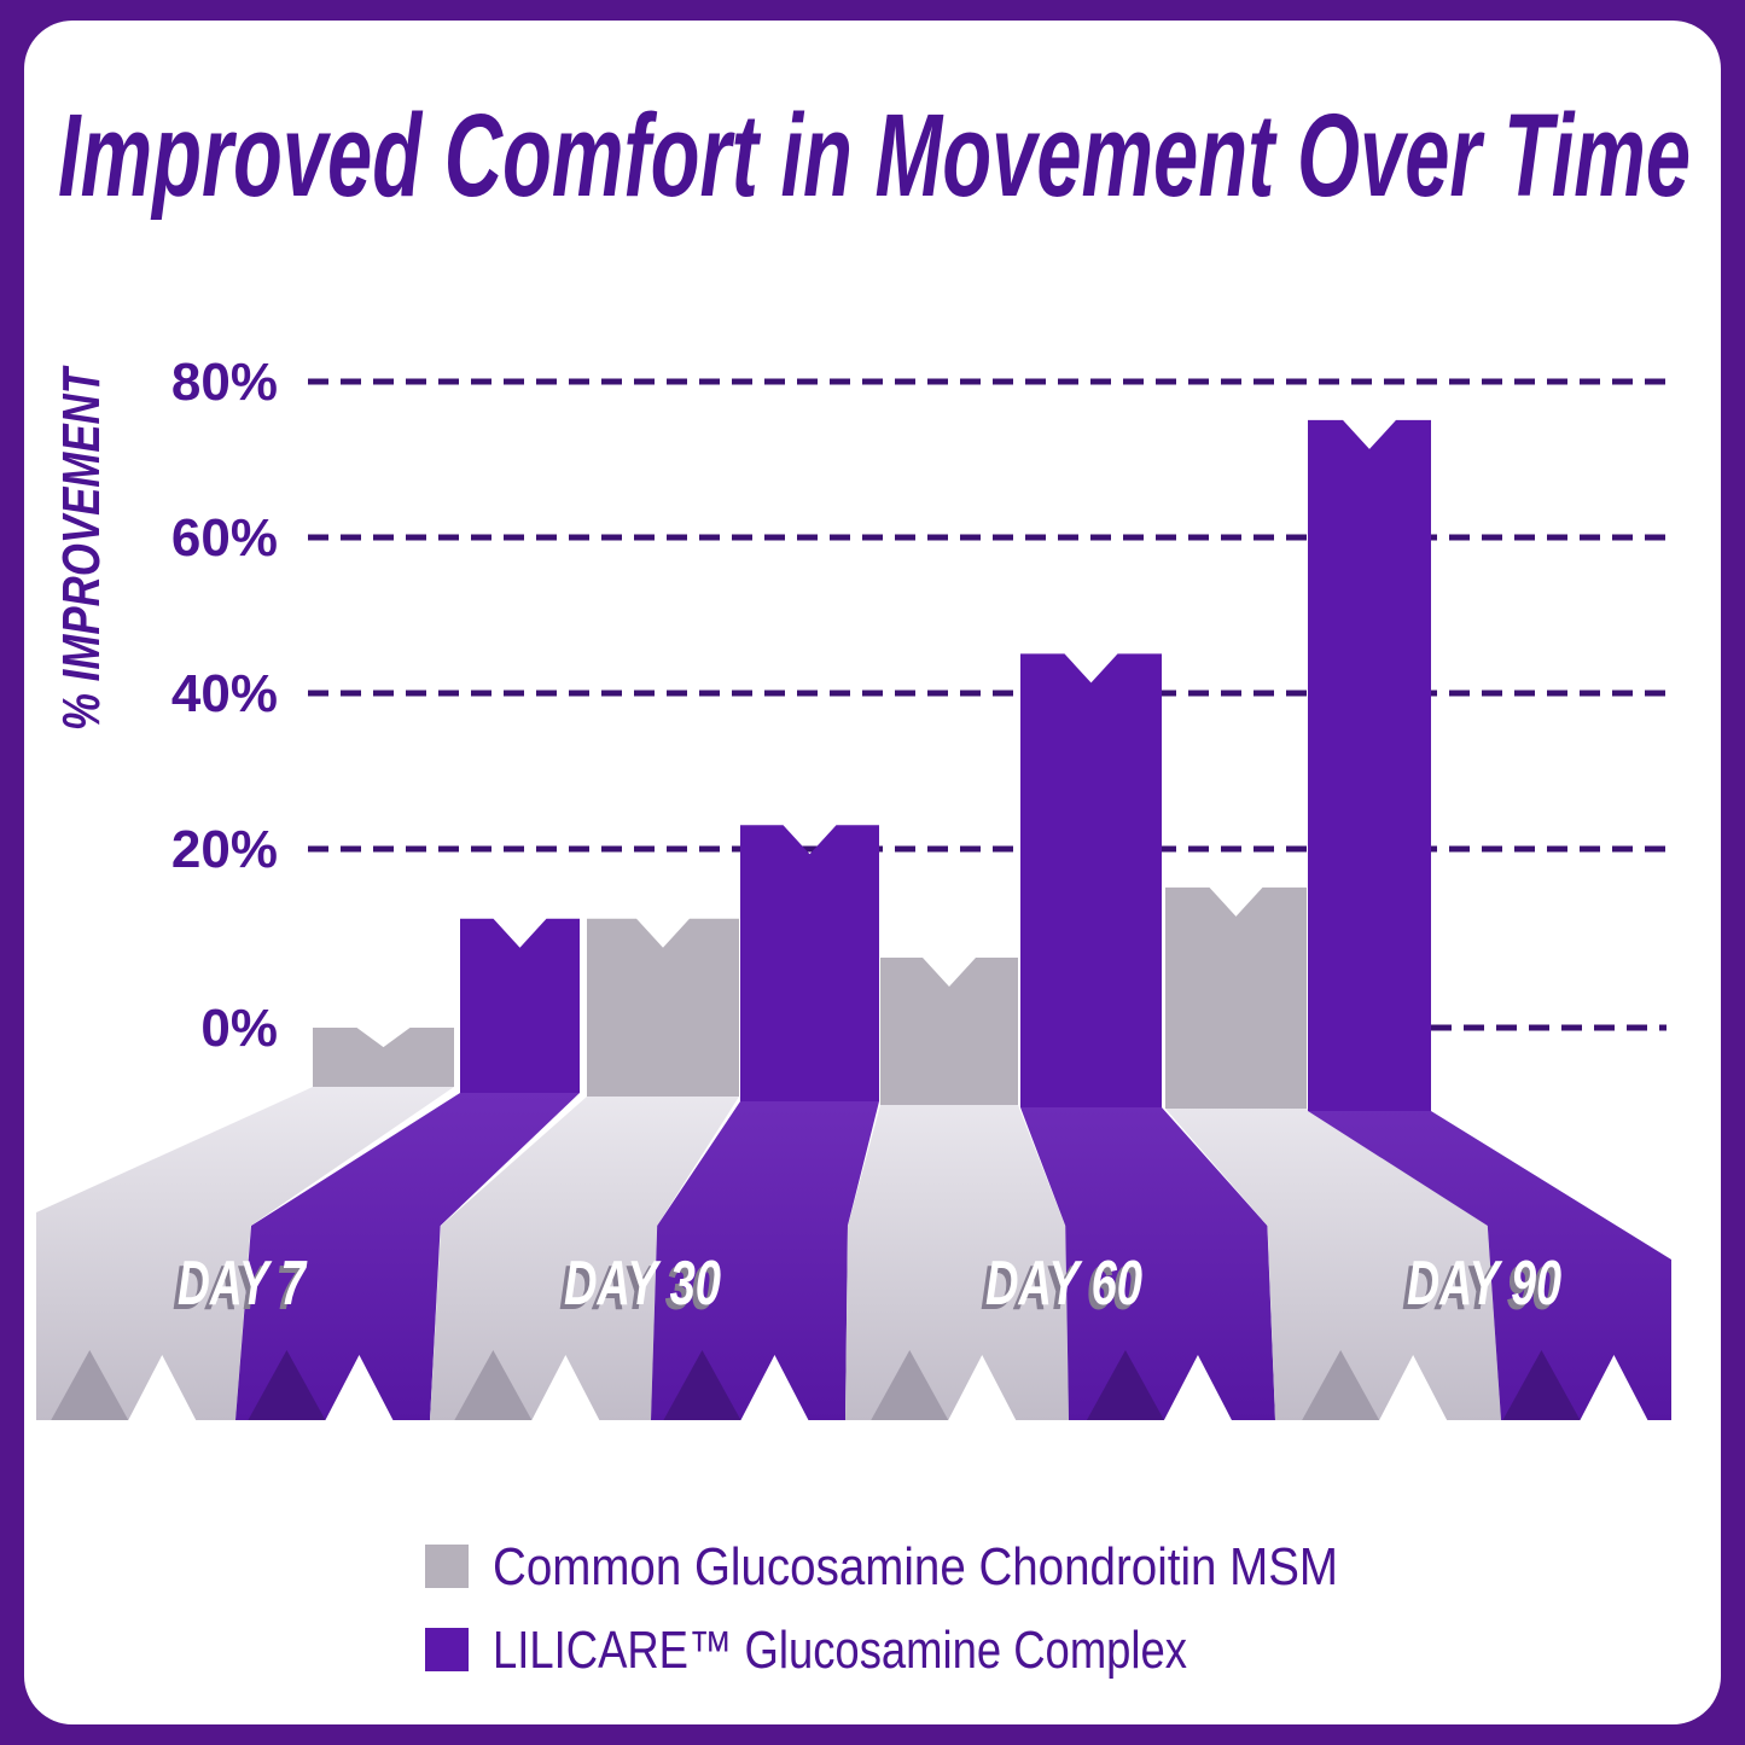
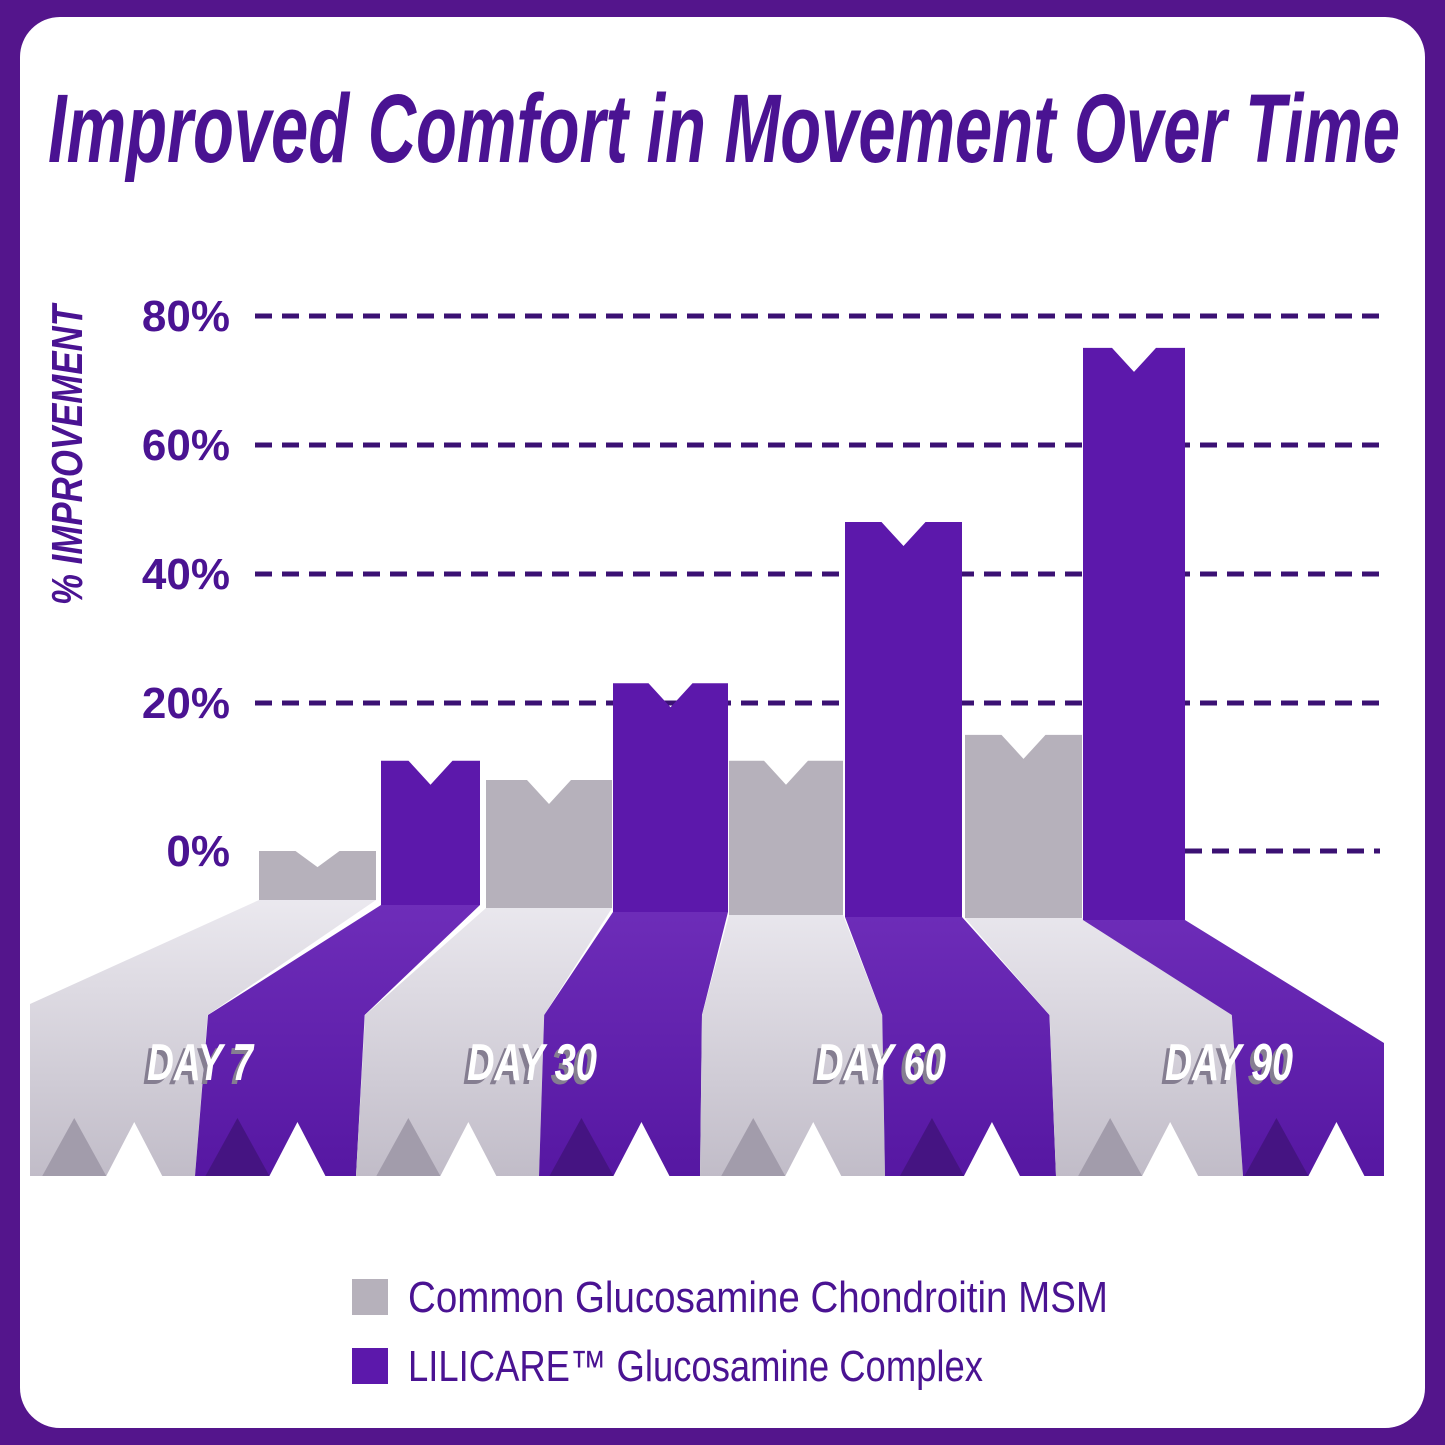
Common Glucosamine Chondroitin MSM/DAY 30: 14% -> 11%
Common Glucosamine Chondroitin MSM/DAY 60: 9% -> 14%
LILICARE™ Glucosamine Complex/DAY 60: 48% -> 51%
